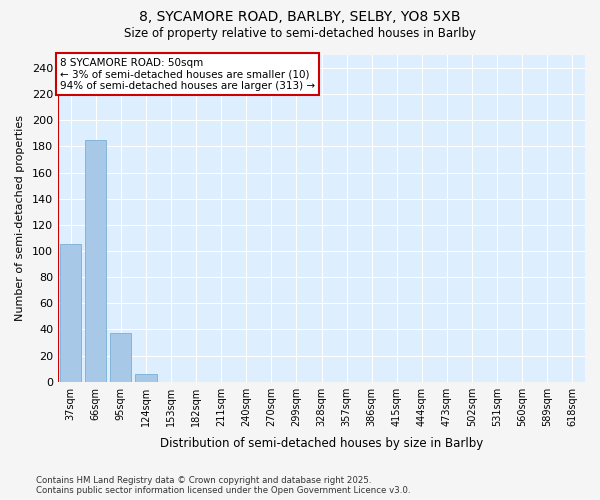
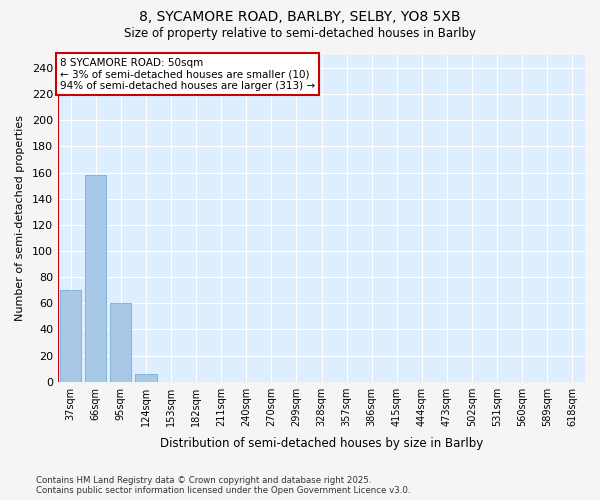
37sqm: 105 -> 70
66sqm: 185 -> 158
95sqm: 37 -> 60
